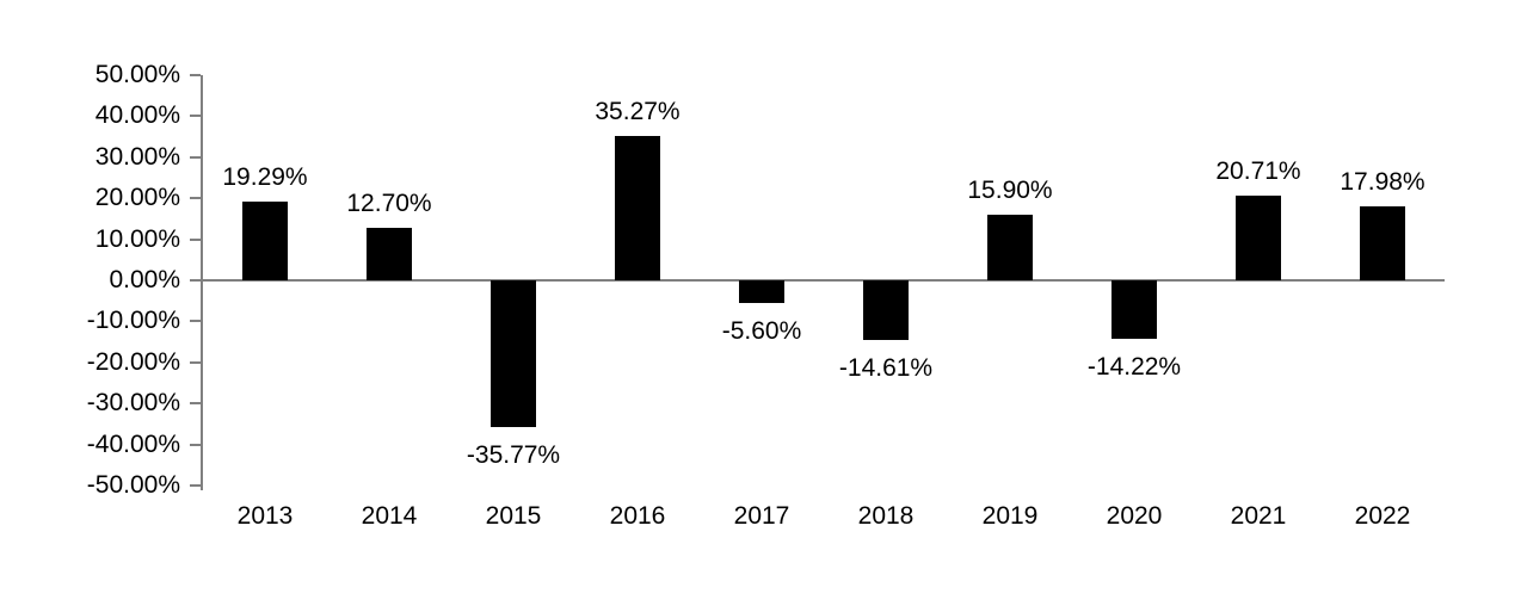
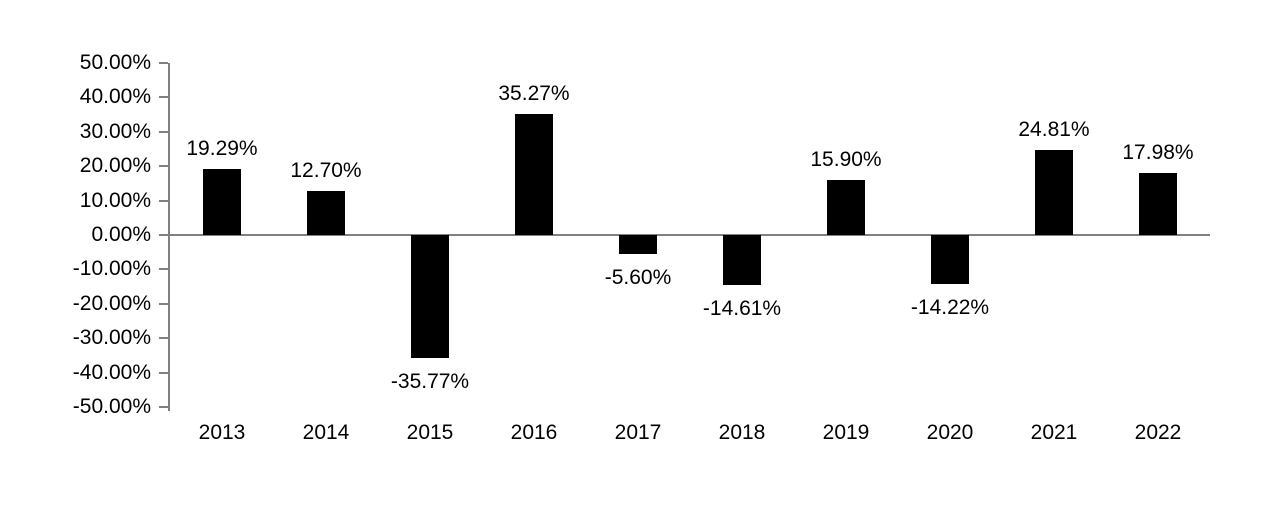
2021: 20.71% -> 24.81%
